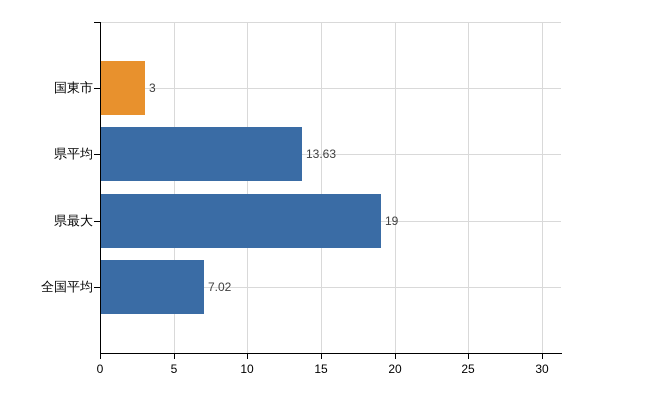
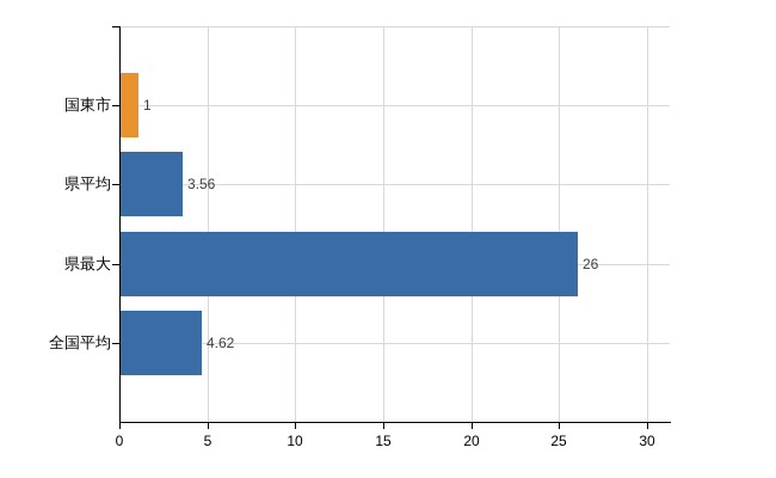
国東市: 3 -> 1
県平均: 13.63 -> 3.56
県最大: 19 -> 26
全国平均: 7.02 -> 4.62
